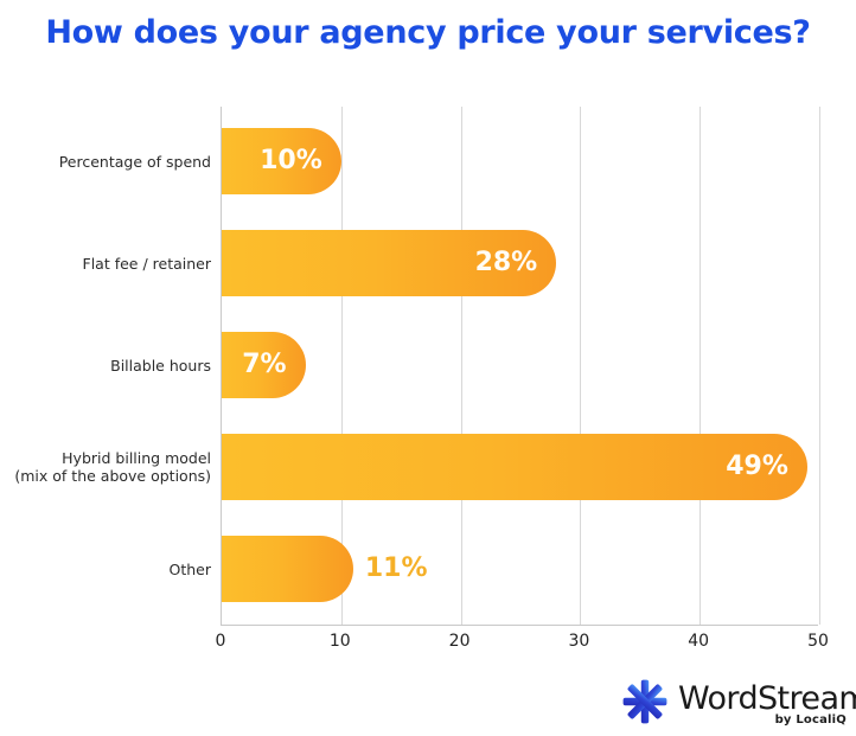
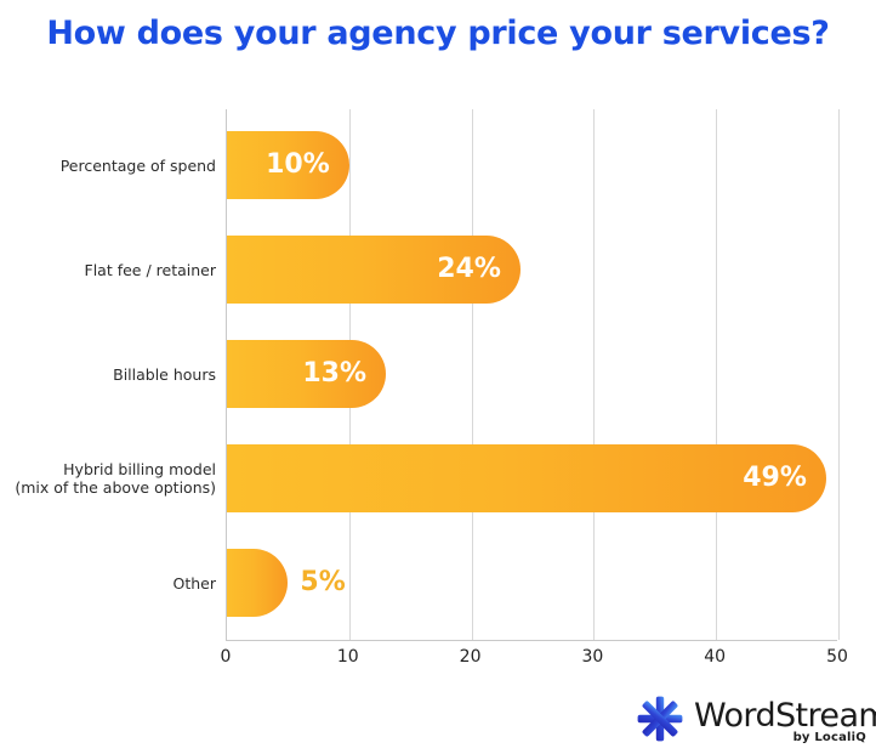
Flat fee / retainer: 28% -> 24%
Billable hours: 7% -> 13%
Other: 11% -> 5%
